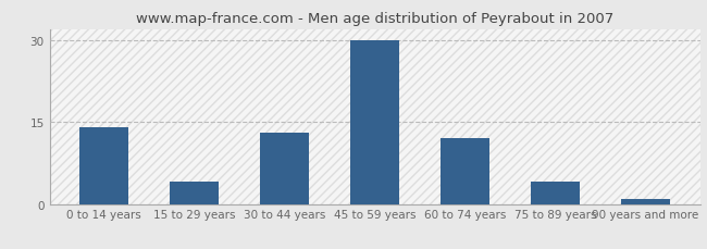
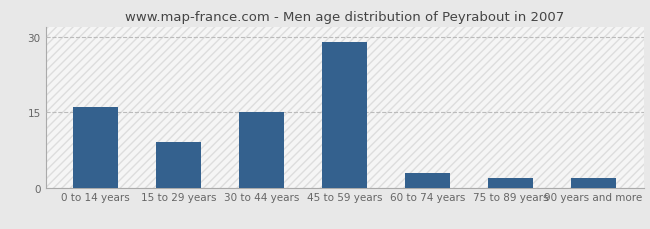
0 to 14 years: 14 -> 16
15 to 29 years: 4 -> 9
30 to 44 years: 13 -> 15
45 to 59 years: 30 -> 29
60 to 74 years: 12 -> 3
75 to 89 years: 4 -> 2
90 years and more: 1 -> 2
